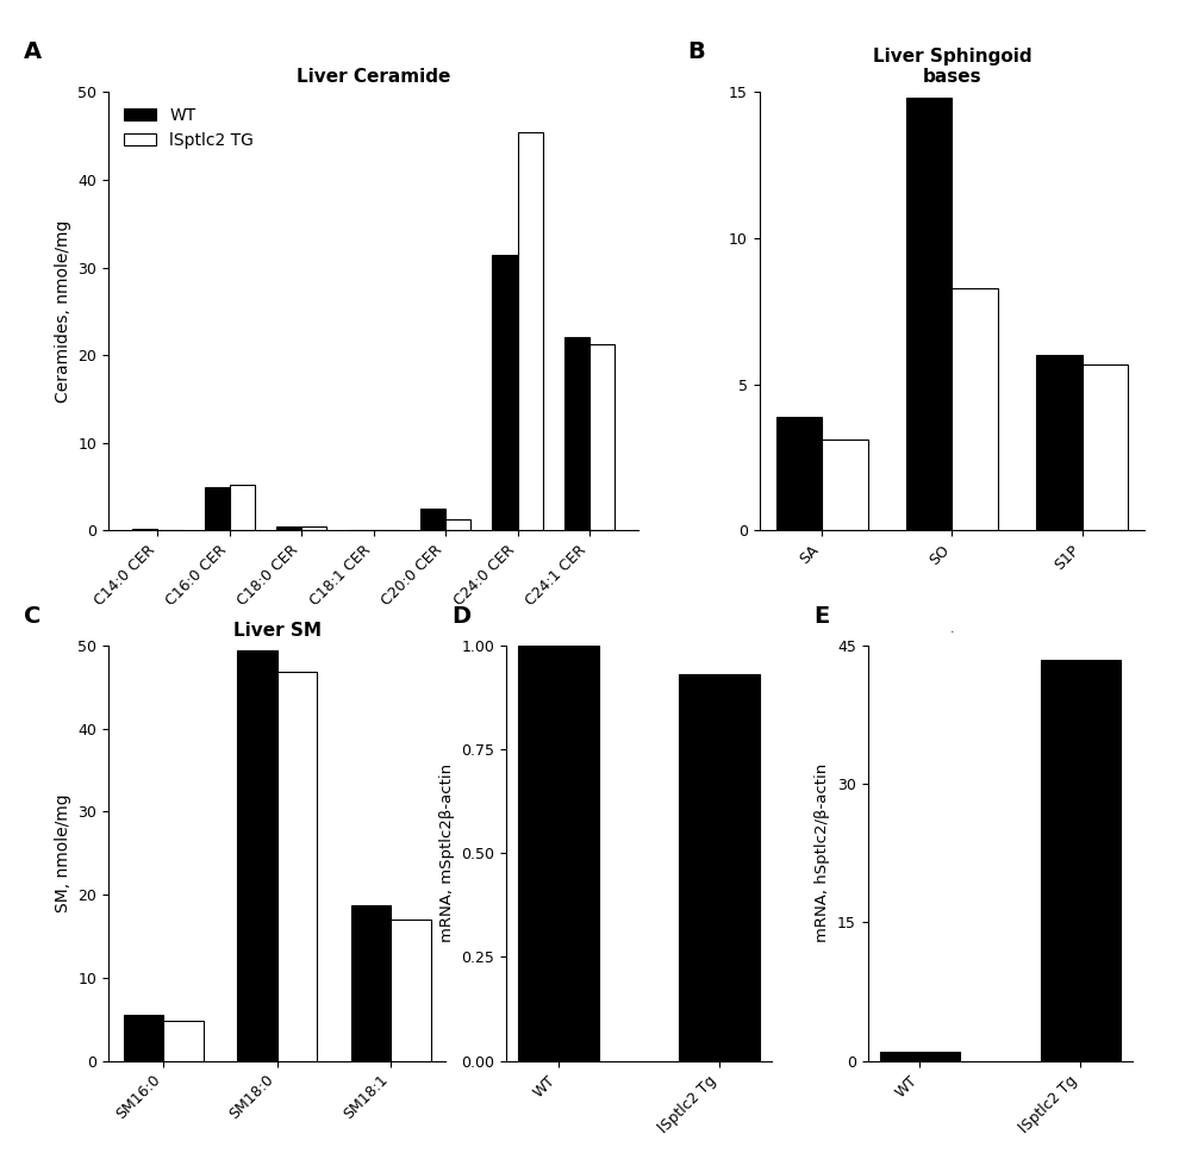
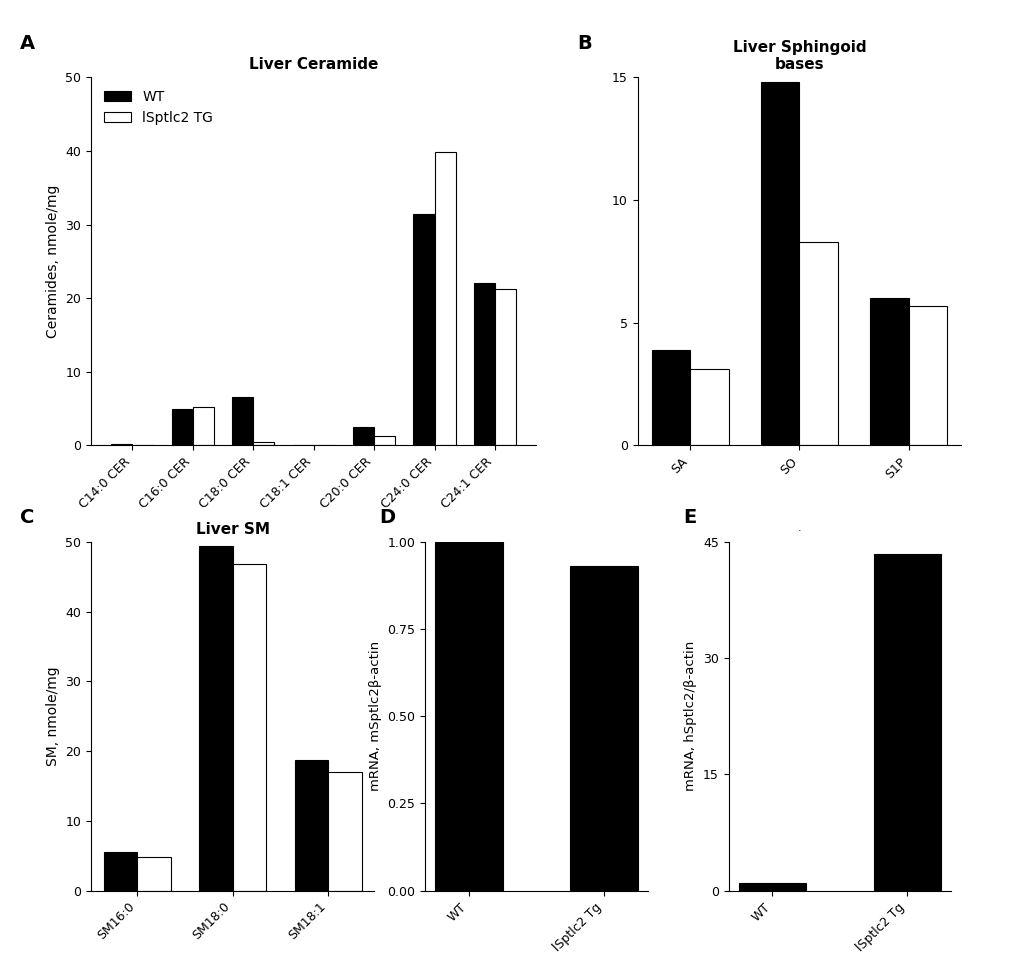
Liver Ceramide/WT/C18:0 CER: 0.5 -> 6.6
Liver Ceramide/lSptlc2 TG/C24:0 CER: 45.5 -> 39.8
